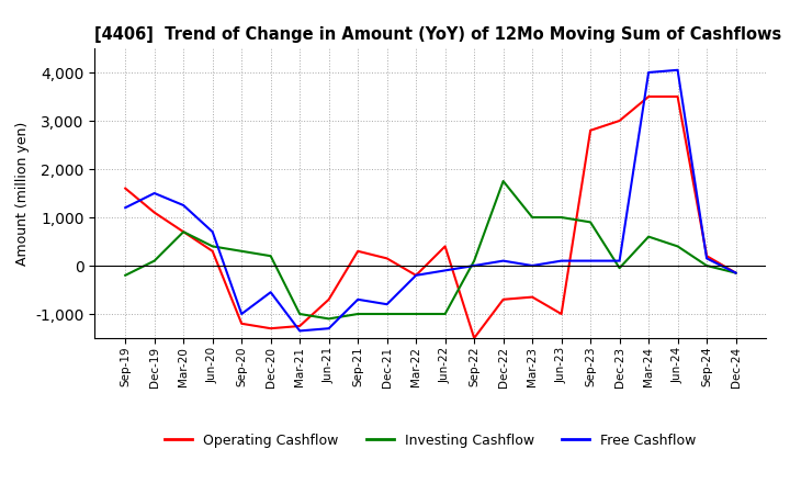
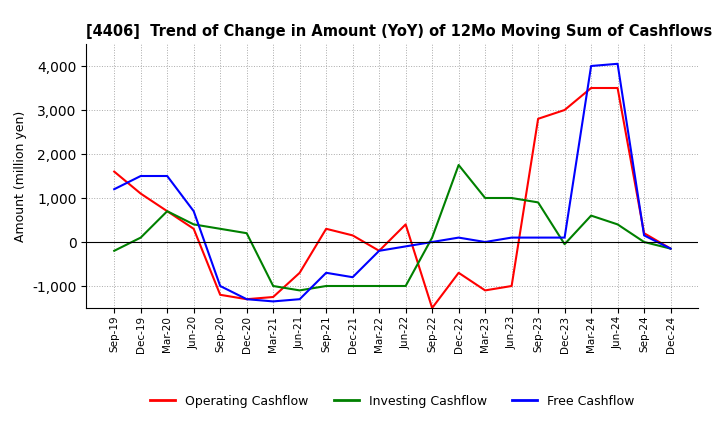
Free Cashflow/Mar-20: 1,250 -> 1,500
Free Cashflow/Dec-20: -550 -> -1,300
Operating Cashflow/Mar-23: -650 -> -1,100
